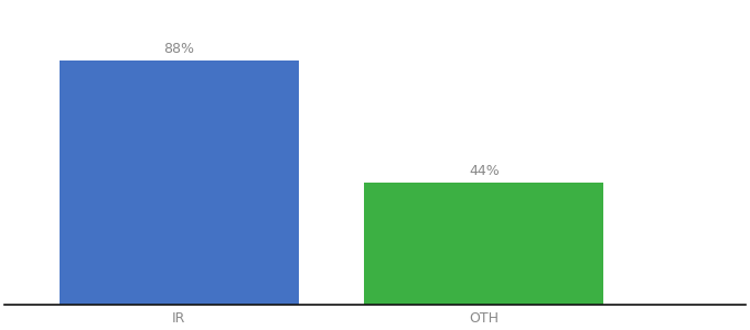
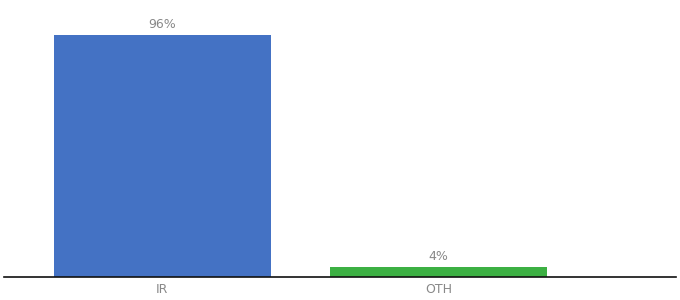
IR: 88% -> 96%
OTH: 44% -> 4%
